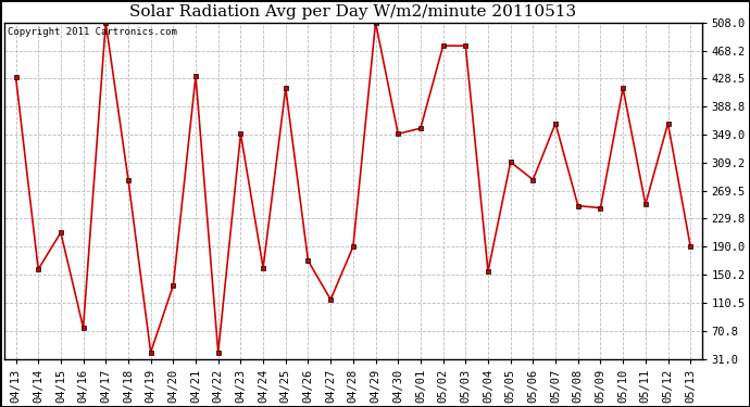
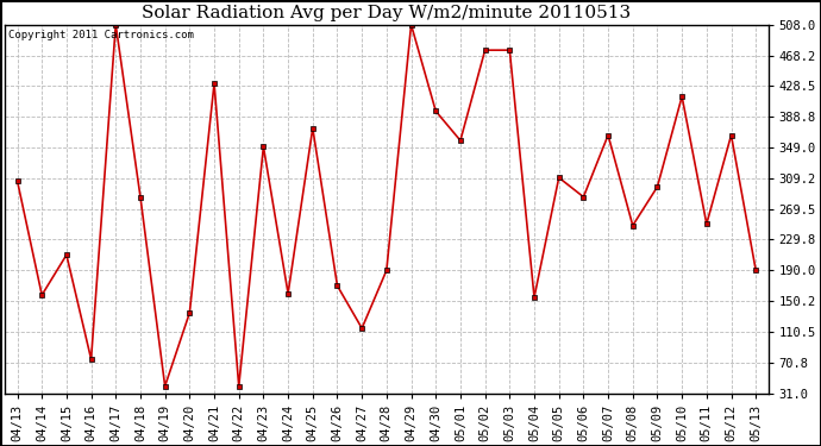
04/13: 431 -> 306
04/25: 415 -> 374
04/30: 350 -> 396
05/09: 245 -> 298
